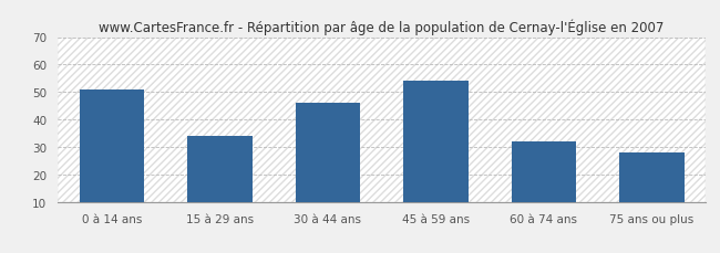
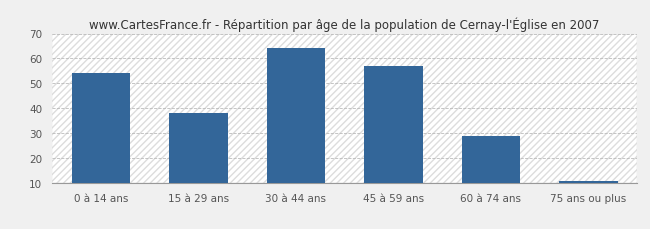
0 à 14 ans: 51 -> 54
15 à 29 ans: 34 -> 38
30 à 44 ans: 46 -> 64
45 à 59 ans: 54 -> 57
60 à 74 ans: 32 -> 29
75 ans ou plus: 28 -> 11
